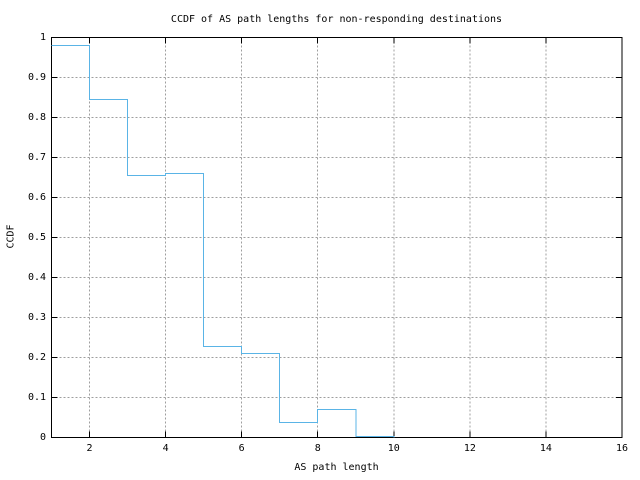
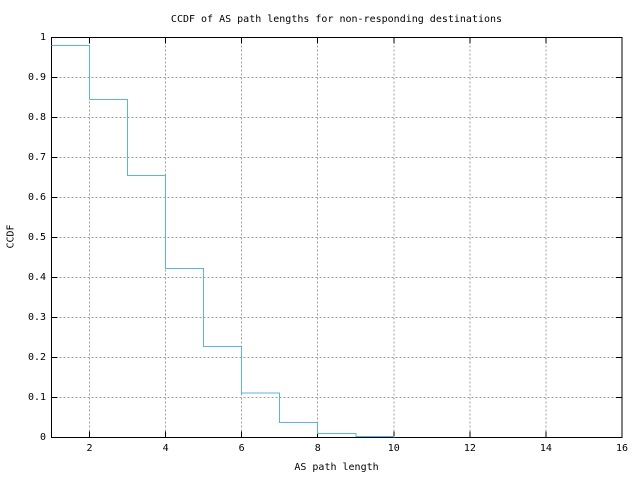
4: 0.66 -> 0.42
6: 0.21 -> 0.11
8: 0.07 -> 0.01
